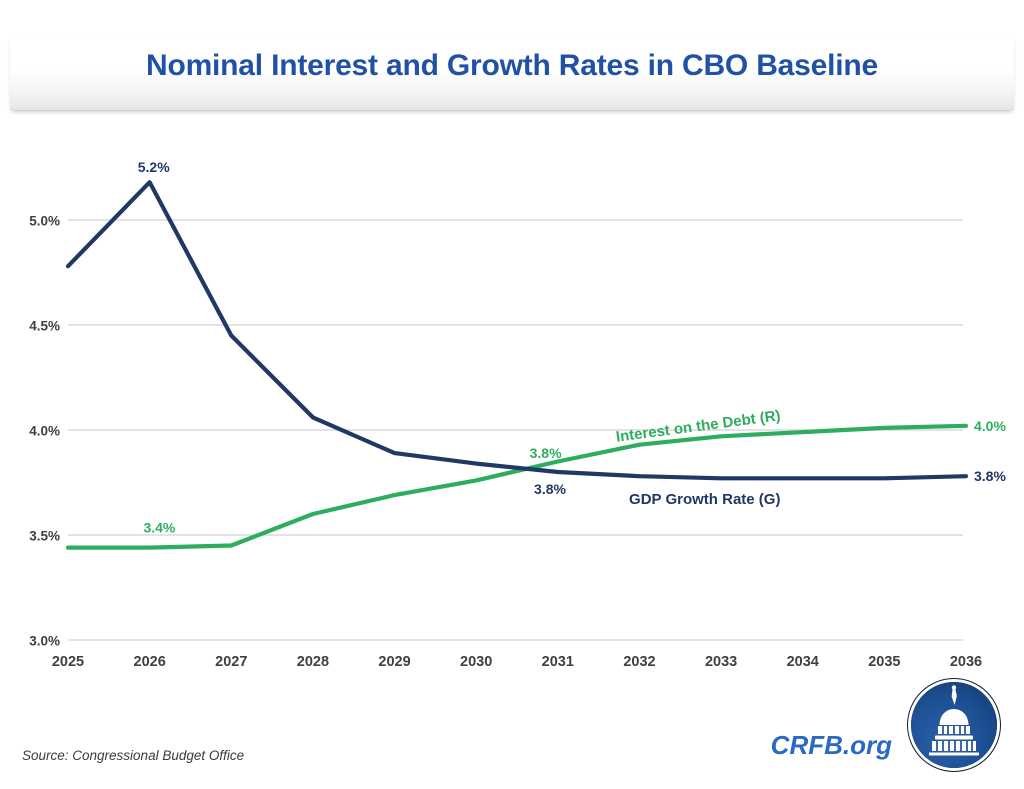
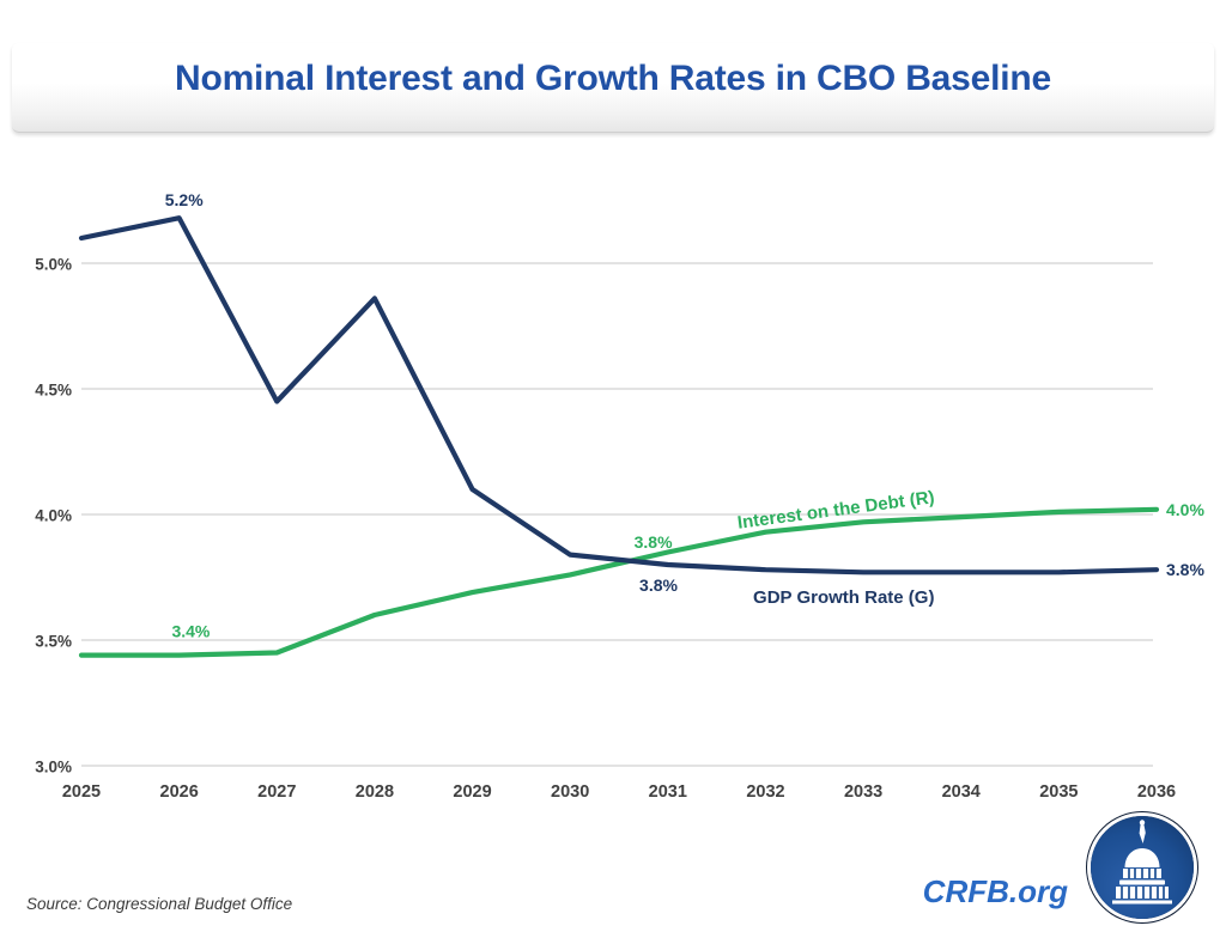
GDP Growth Rate (G)/2025: 4.78% -> 5.10%
GDP Growth Rate (G)/2028: 4.06% -> 4.86%
GDP Growth Rate (G)/2029: 3.89% -> 4.10%
